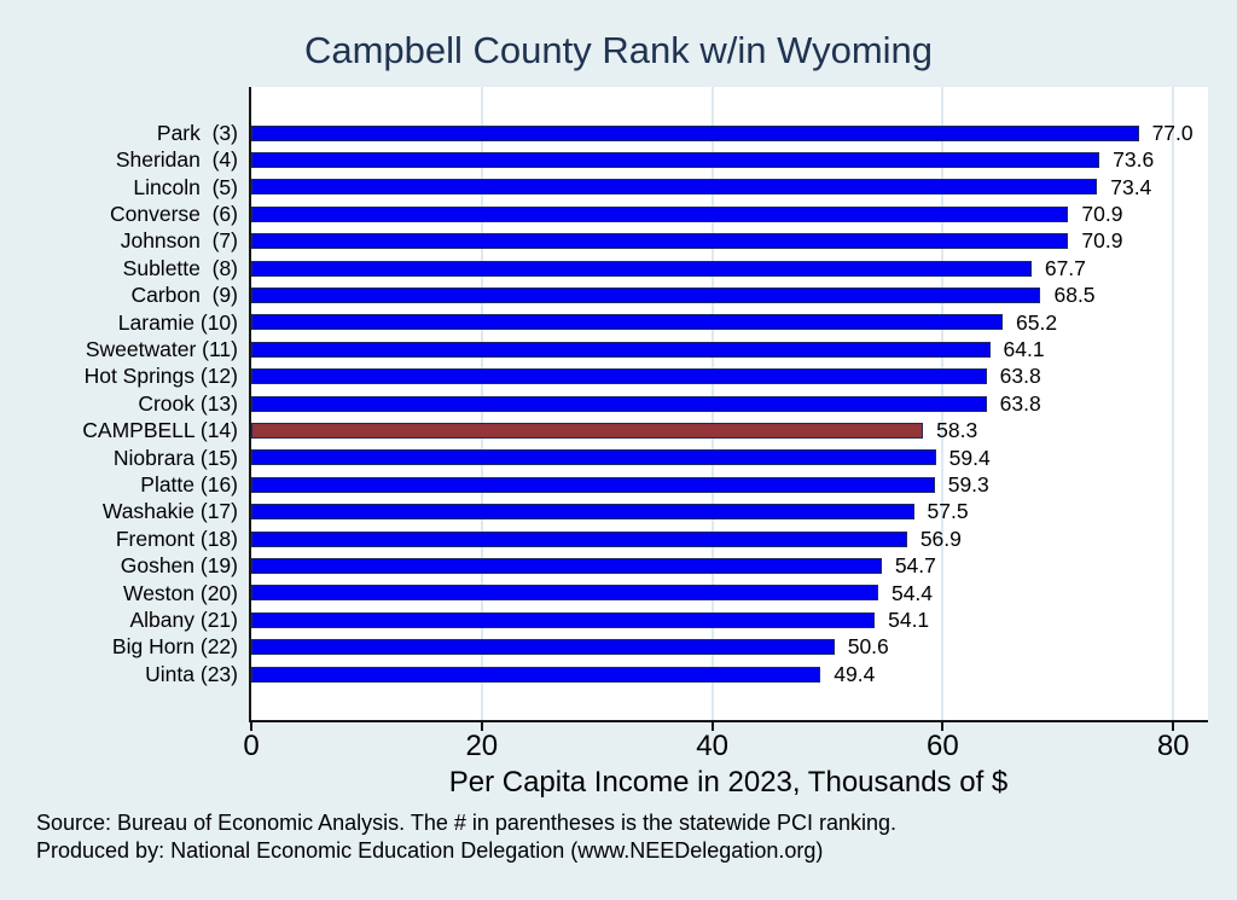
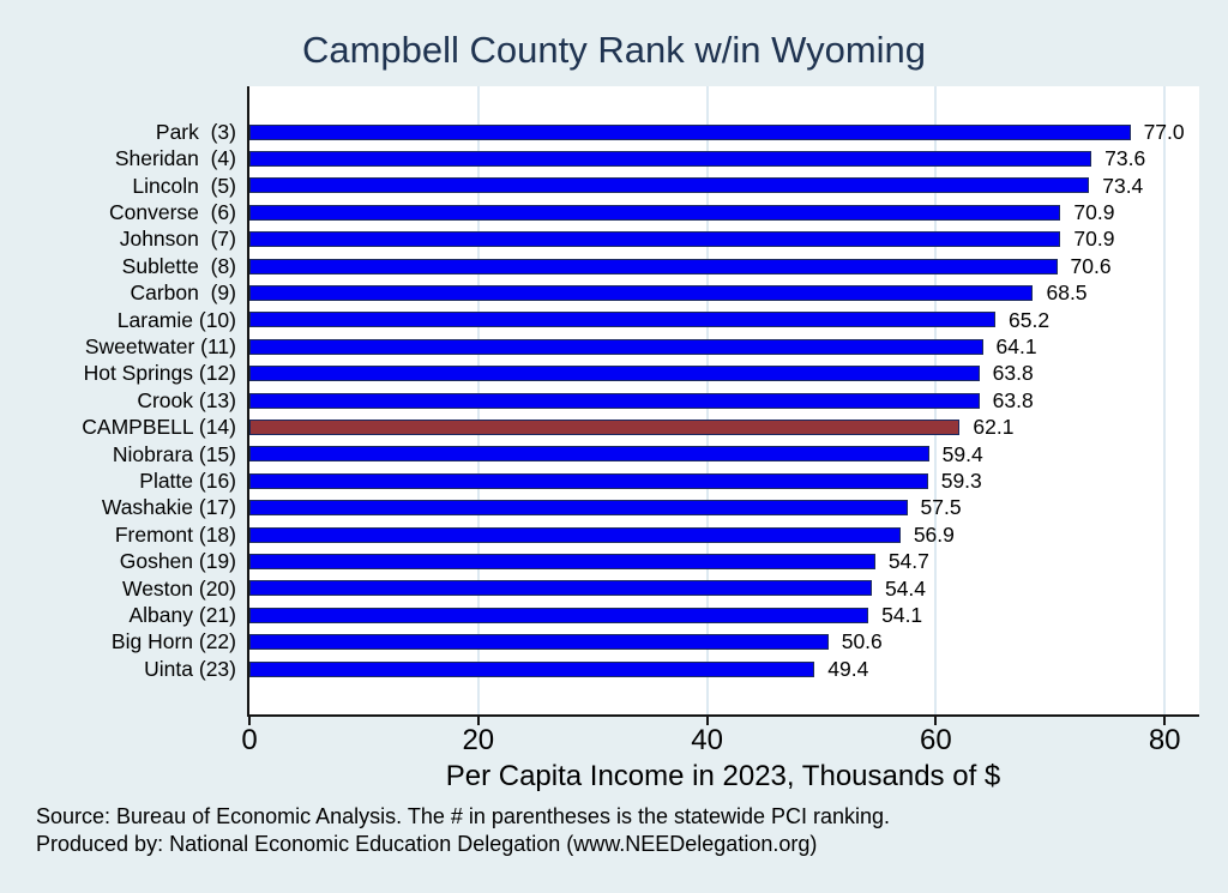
Sublette (8): 67.7 -> 70.6
CAMPBELL (14): 58.3 -> 62.1
